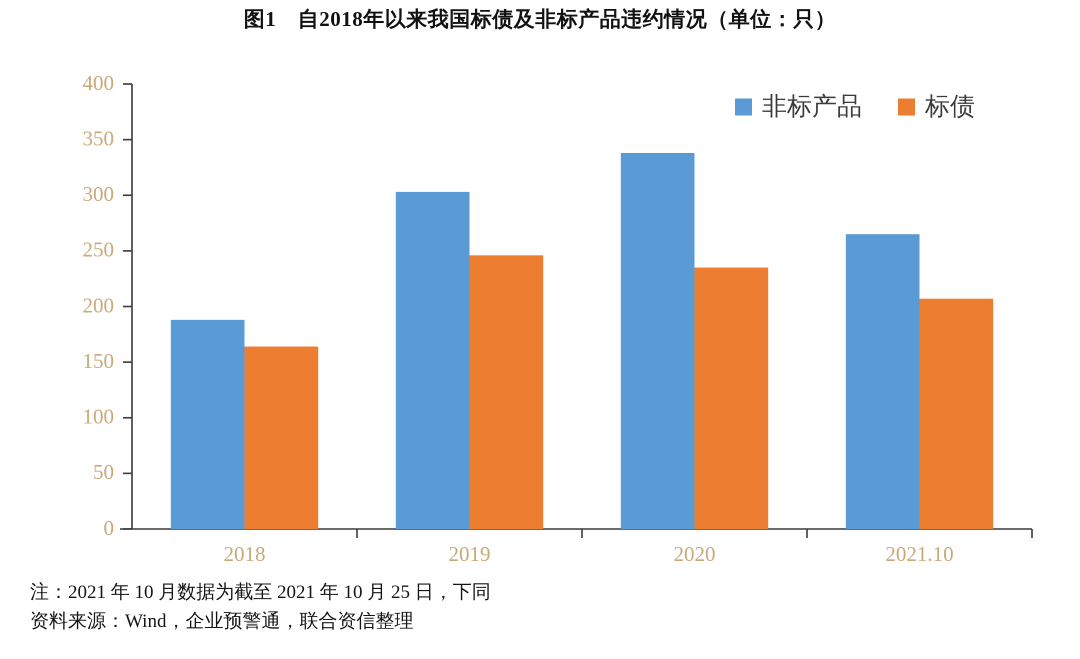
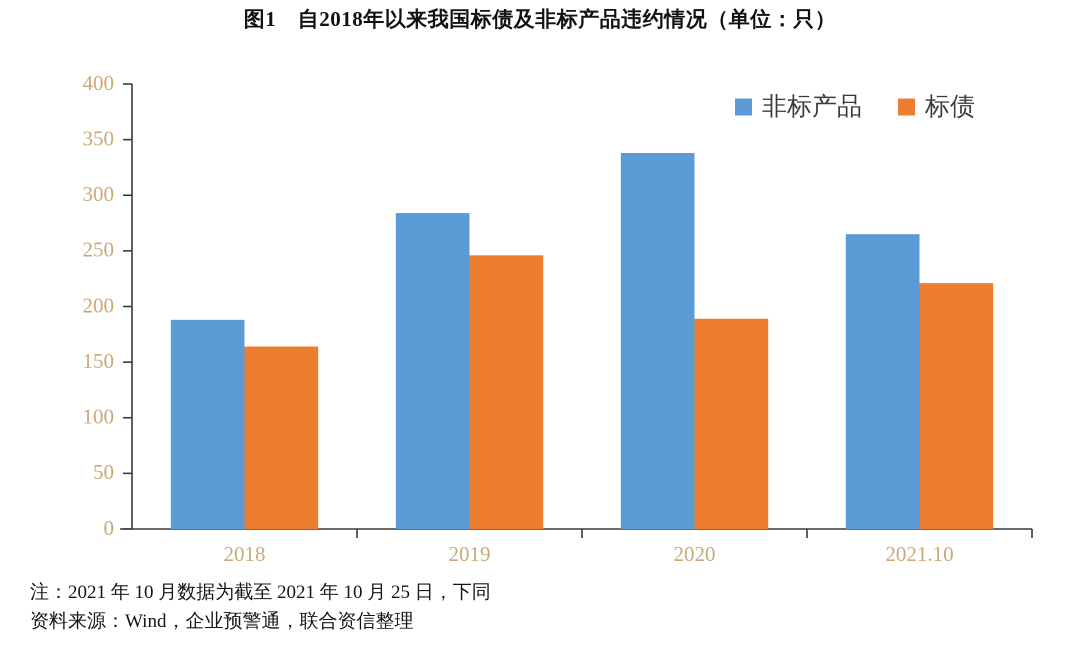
非标产品/2019: 303 -> 284
标债/2020: 235 -> 189
标债/2021.10: 207 -> 221
